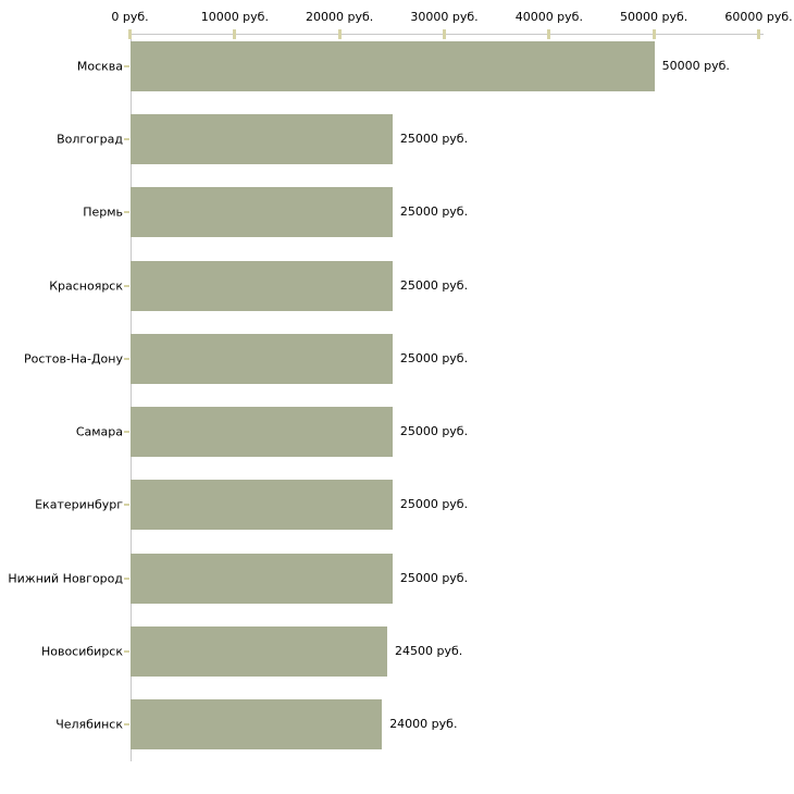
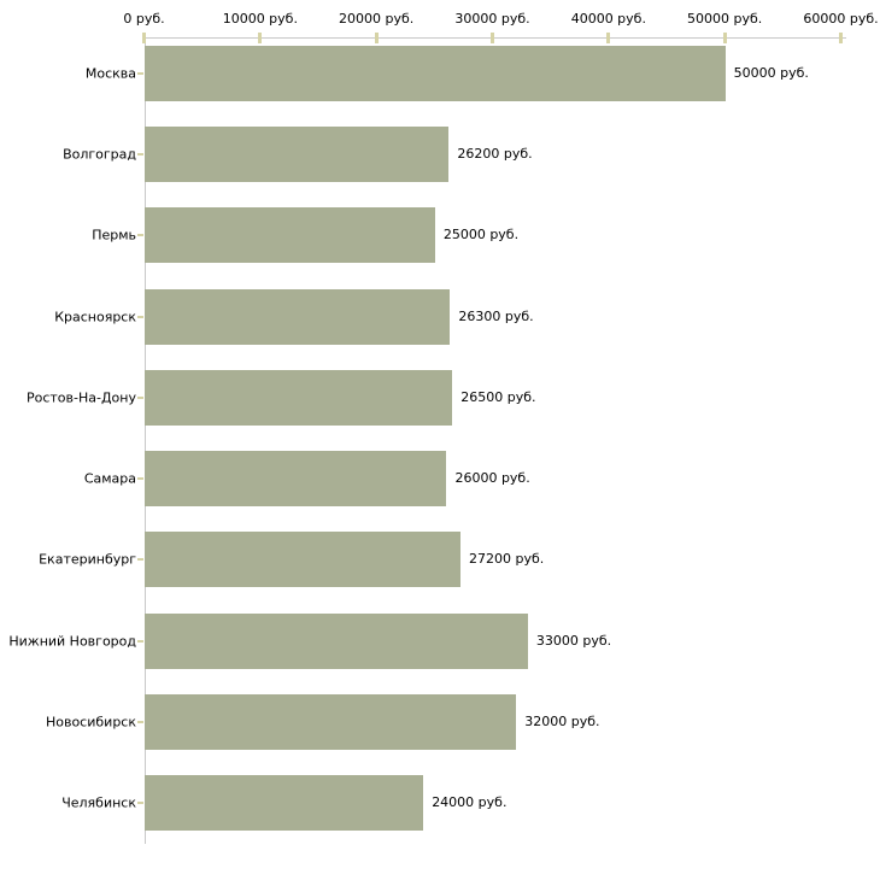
Волгоград: 25000 -> 26200
Красноярск: 25000 -> 26300
Ростов-На-Дону: 25000 -> 26500
Самара: 25000 -> 26000
Екатеринбург: 25000 -> 27200
Нижний Новгород: 25000 -> 33000
Новосибирск: 24500 -> 32000
